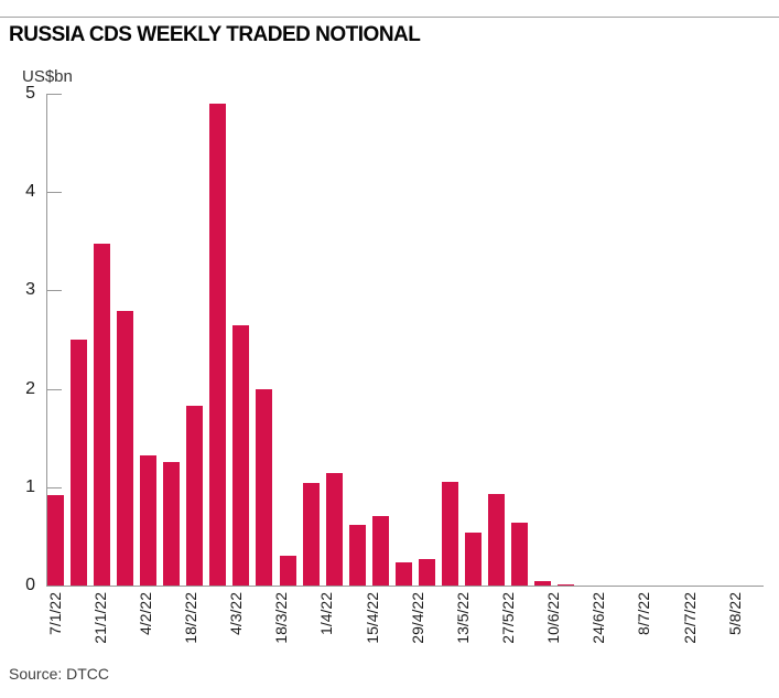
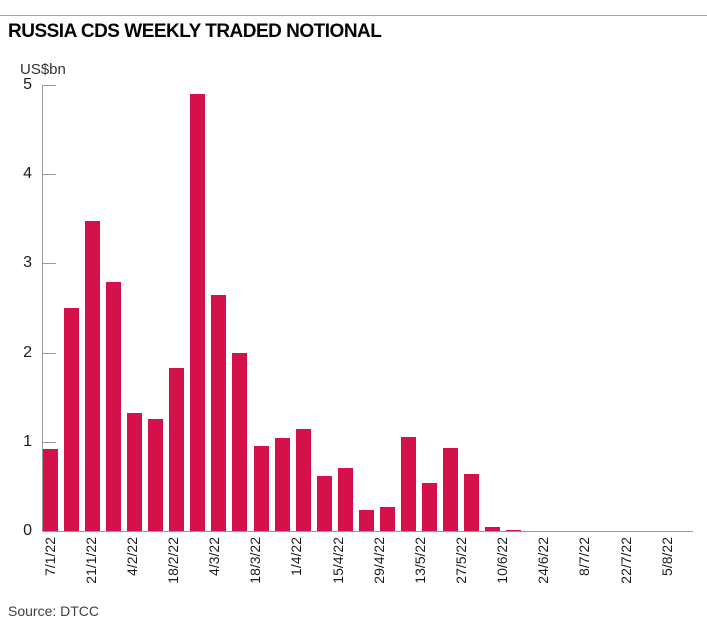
18/3/22: 0.3 -> 0.9
